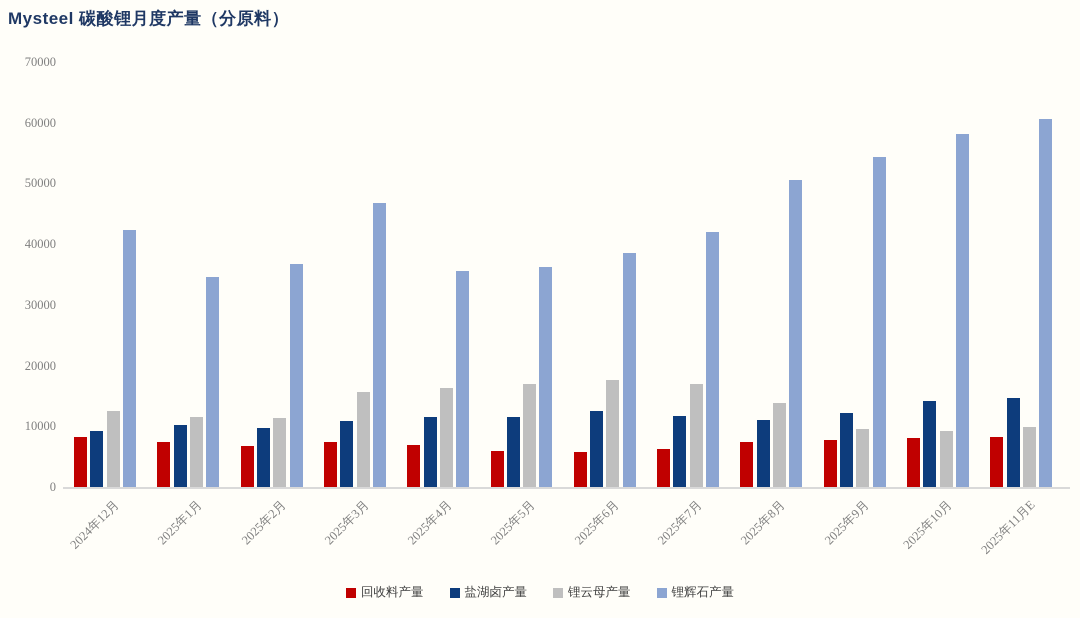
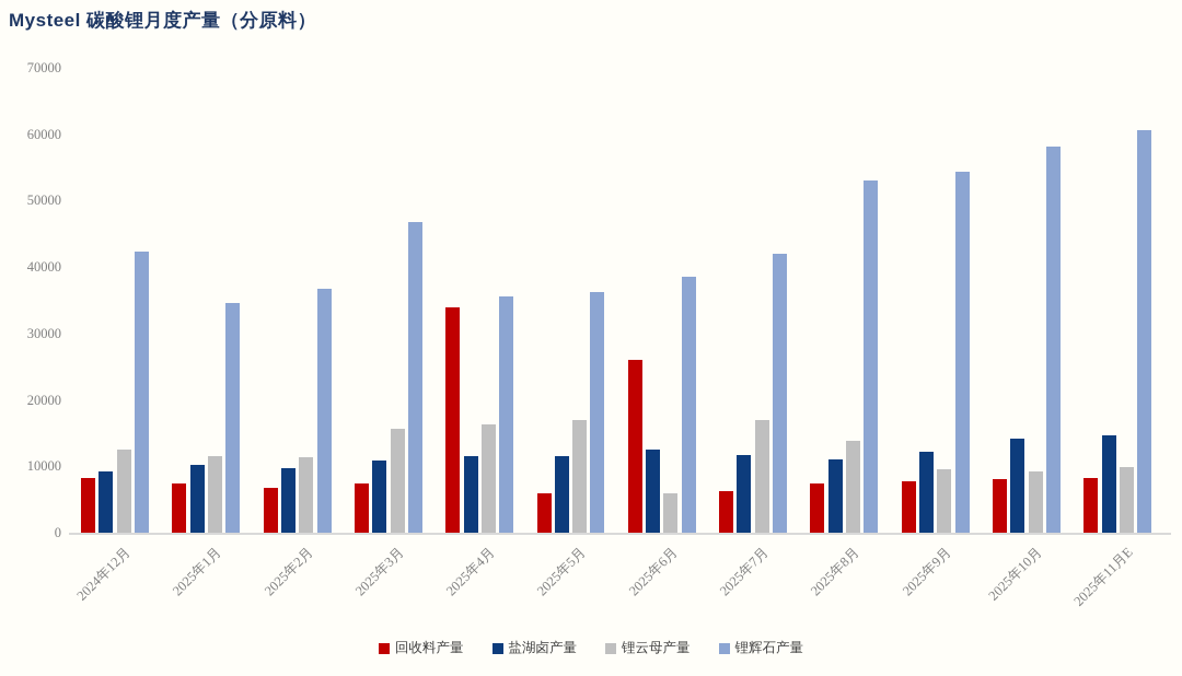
回收料产量/2025年4月: 7000 -> 34000
回收料产量/2025年6月: 6000 -> 26000
锂云母产量/2025年6月: 18000 -> 6000
锂辉石产量/2025年8月: 50000 -> 53000
